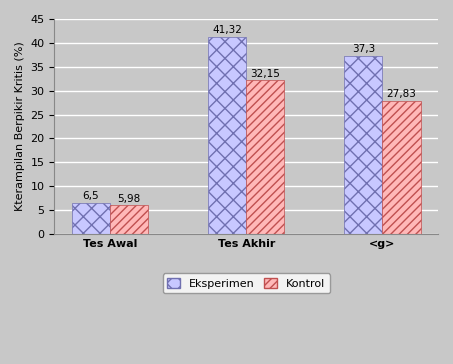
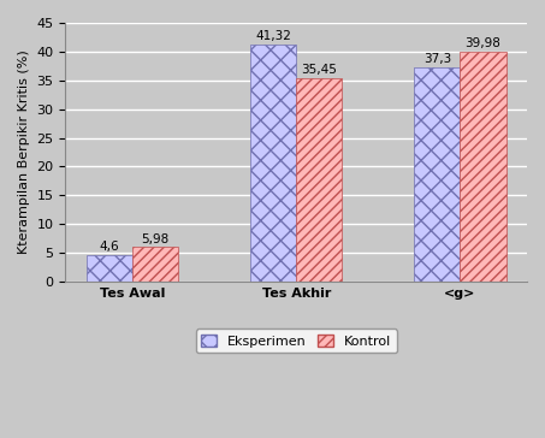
Eksperimen/Tes Awal: 6,5 -> 4,6
Kontrol/Tes Akhir: 32,15 -> 35,45
Kontrol/<g>: 27,83 -> 39,98
